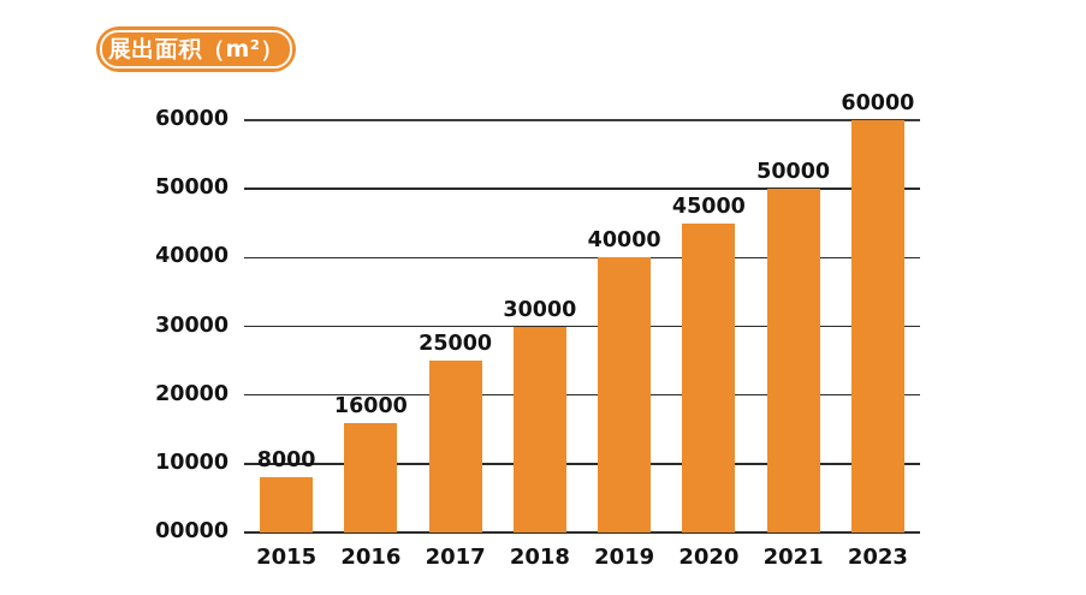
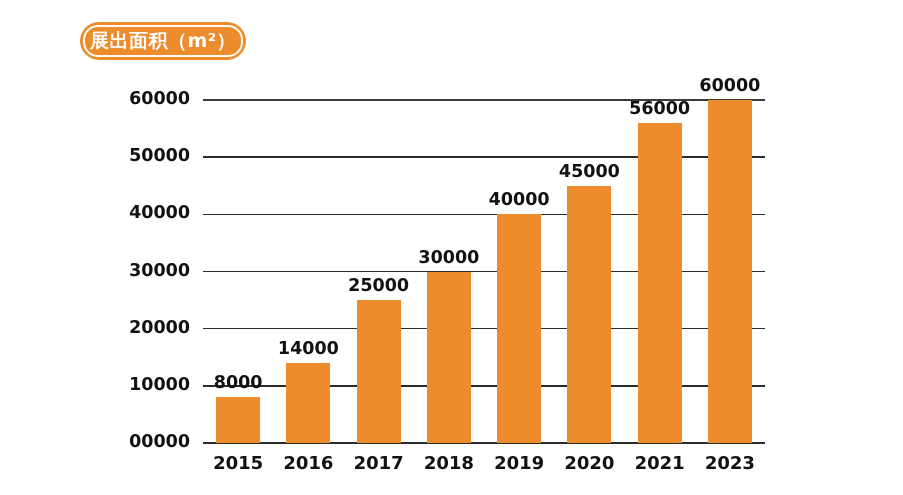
2016: 16000 -> 14000
2021: 50000 -> 56000
